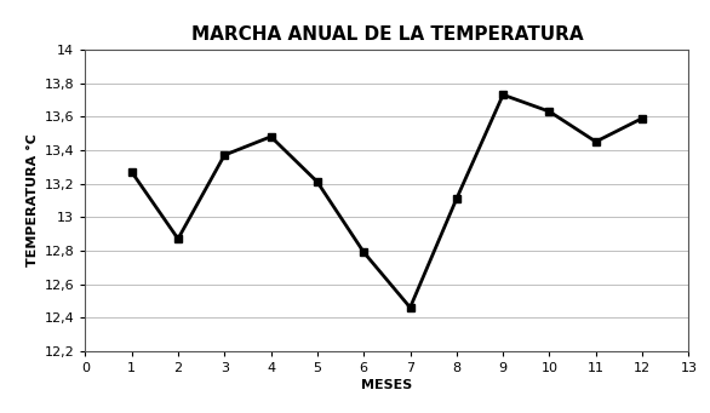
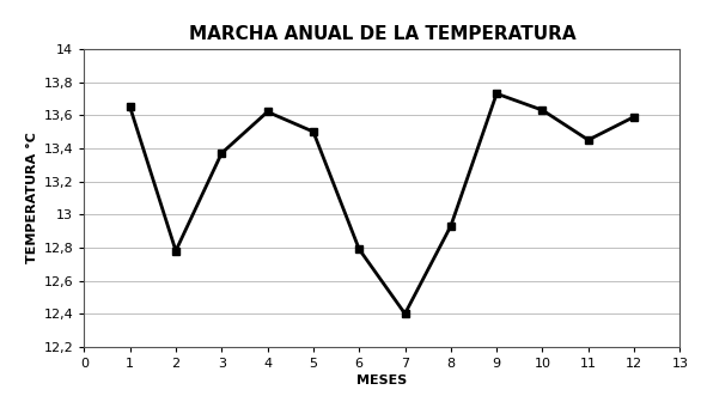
1: 13,27 -> 13,65
2: 12,87 -> 12,78
4: 13,48 -> 13,62
5: 13,21 -> 13,50
7: 12,46 -> 12,40
8: 13,11 -> 12,93
